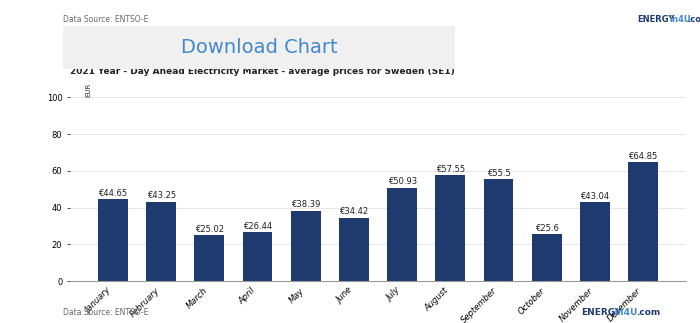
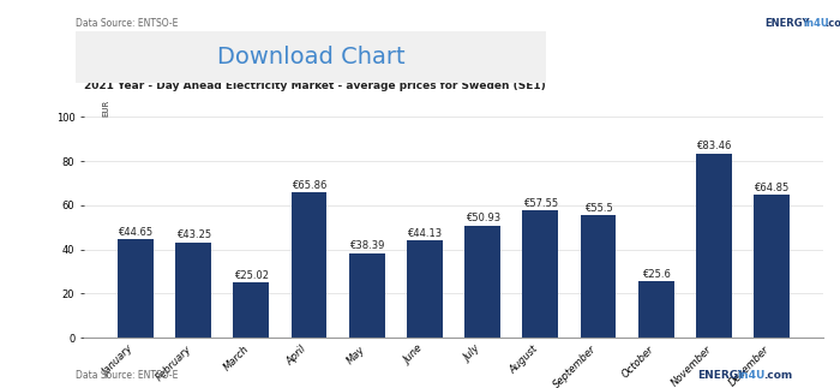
April: €26.44 -> €65.86
June: €34.42 -> €44.13
November: €43.04 -> €83.46
